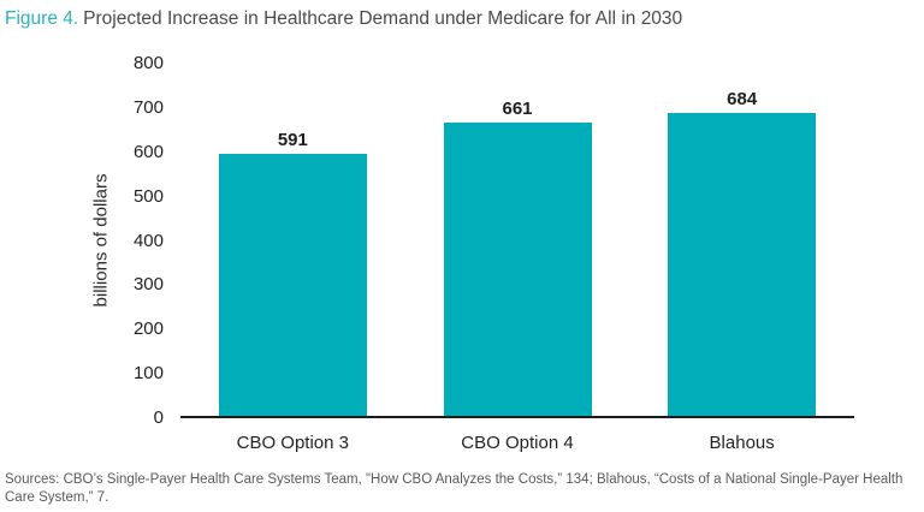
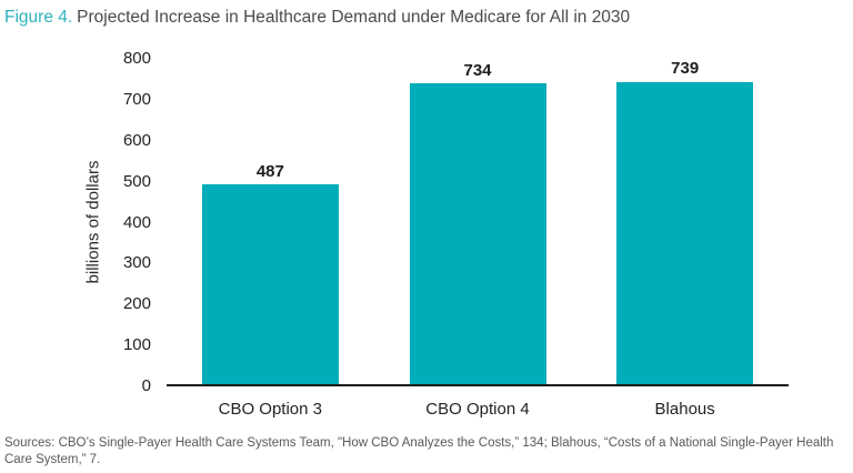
CBO Option 3: 591 -> 487
CBO Option 4: 661 -> 734
Blahous: 684 -> 739
